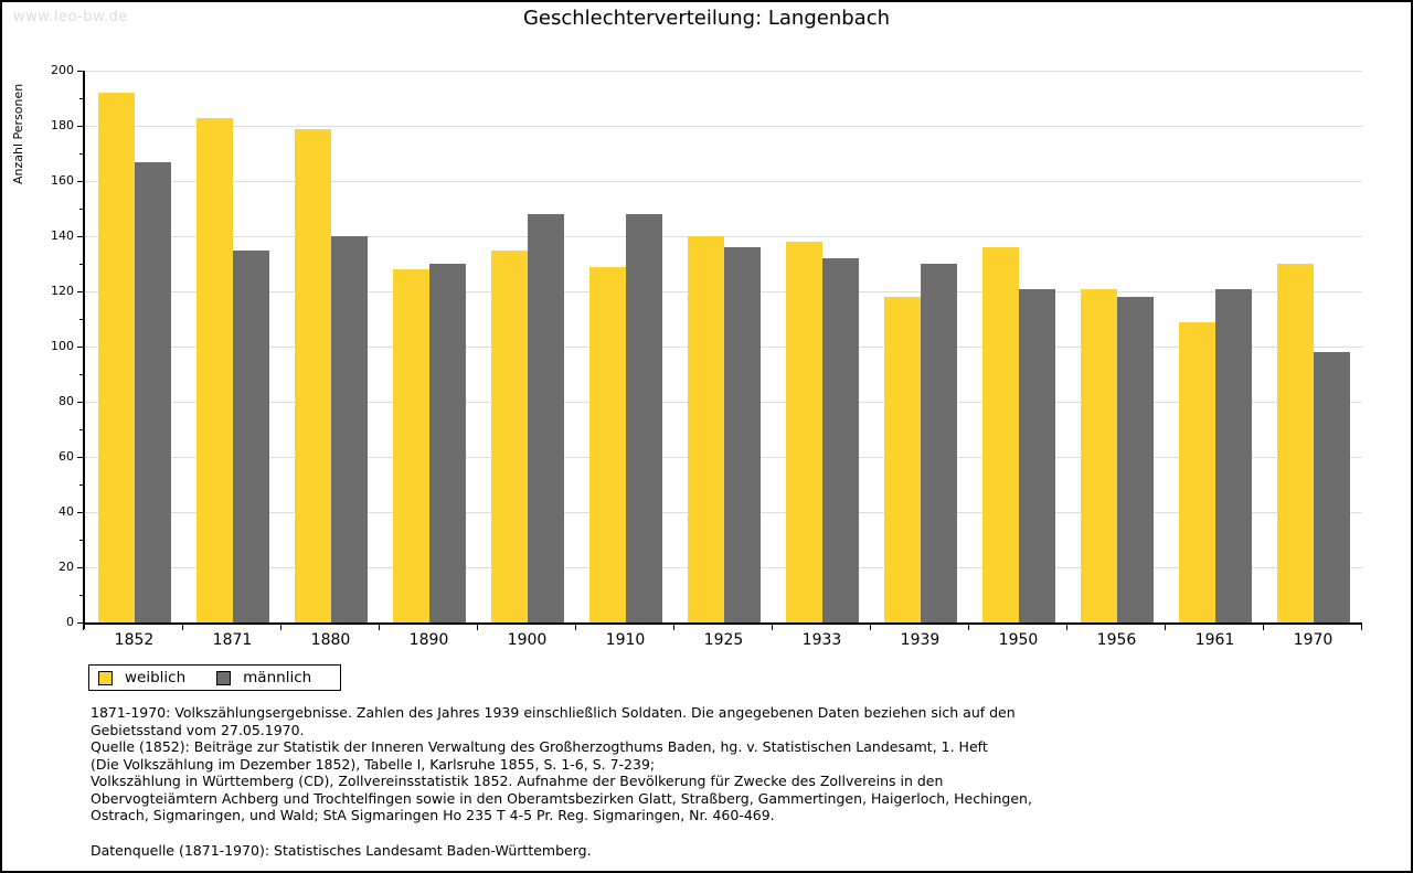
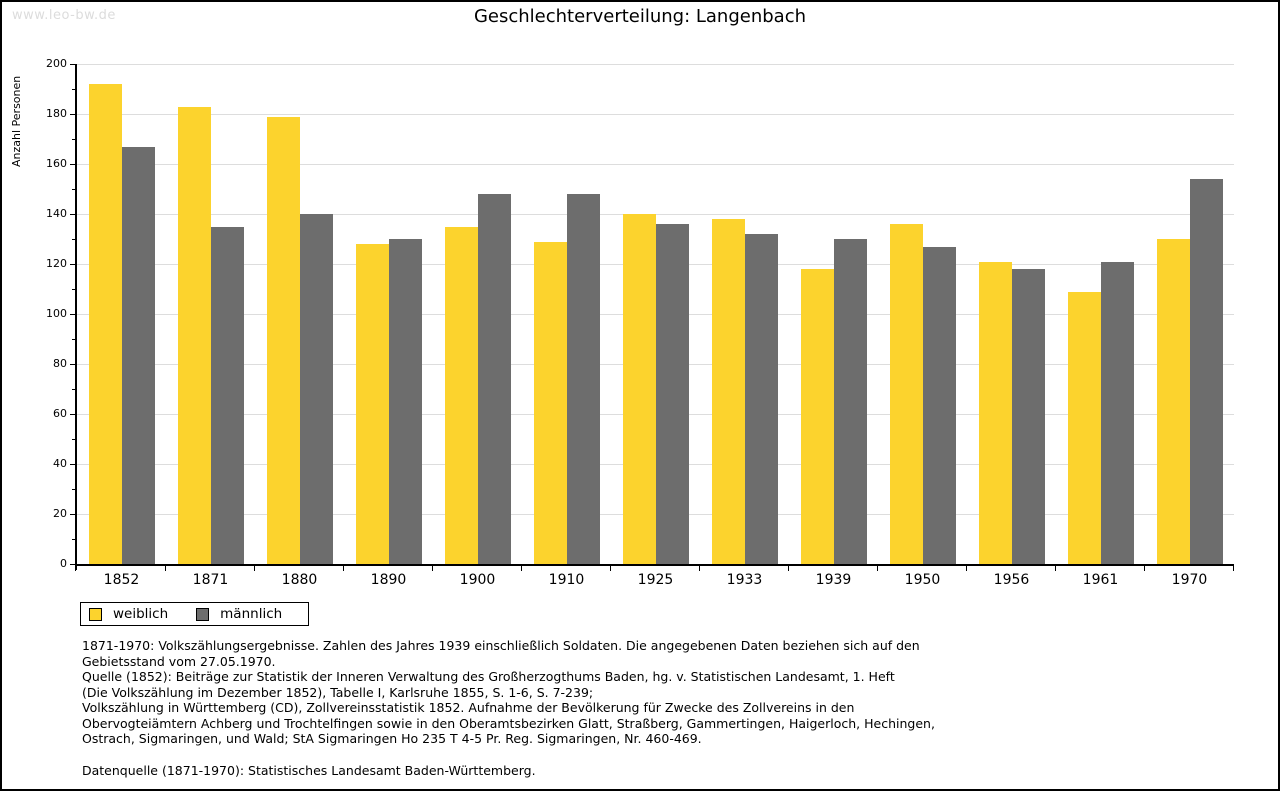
männlich/1950: 121 -> 127
männlich/1970: 98 -> 154
